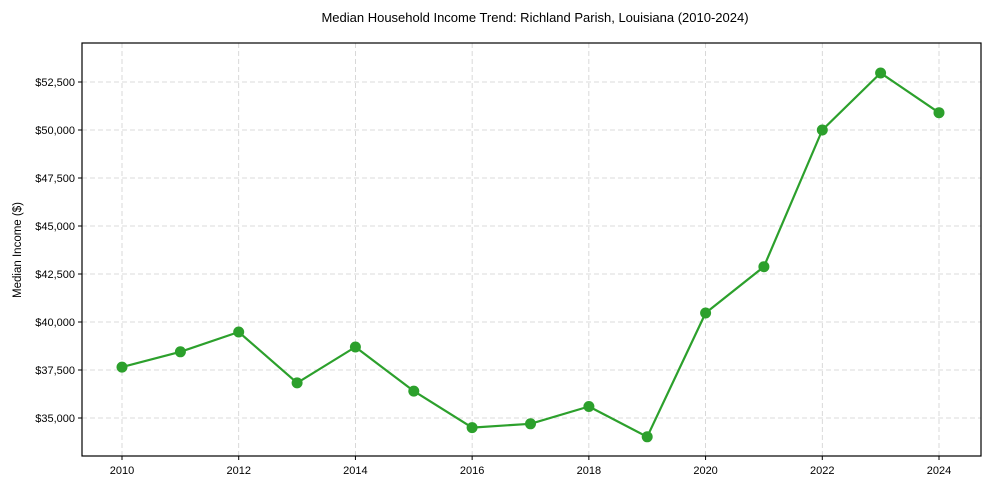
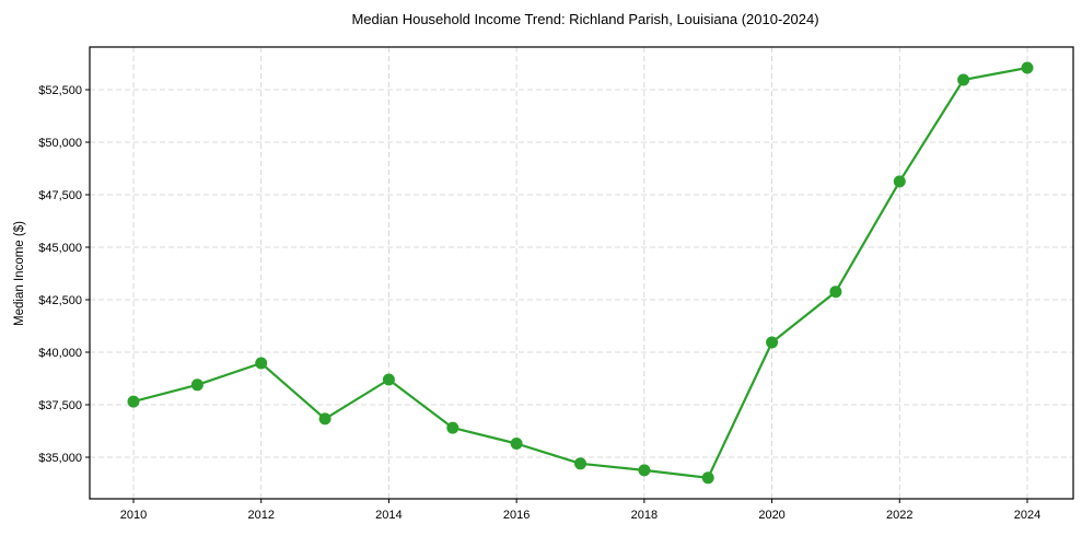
2016: $34500 -> $35600
2018: $35600 -> $34400
2022: $50000 -> $48100
2024: $50900 -> $53500
